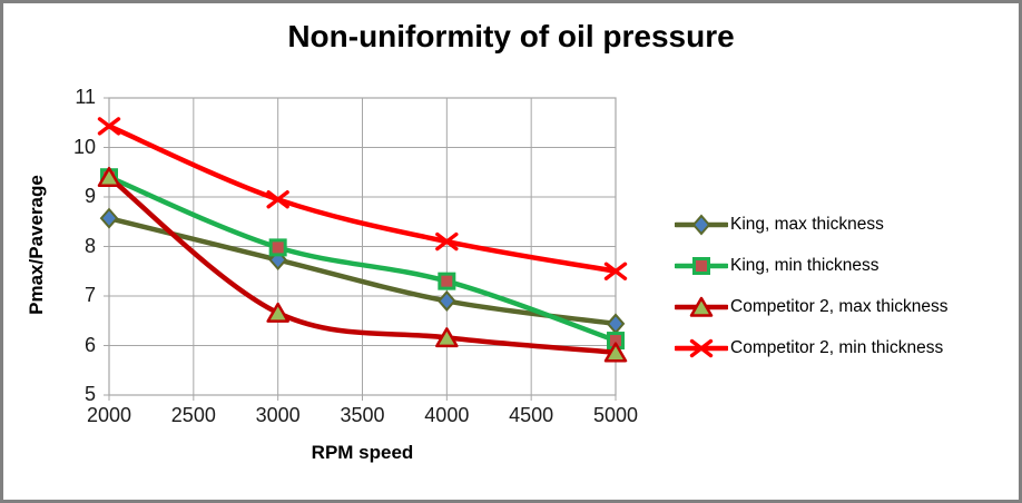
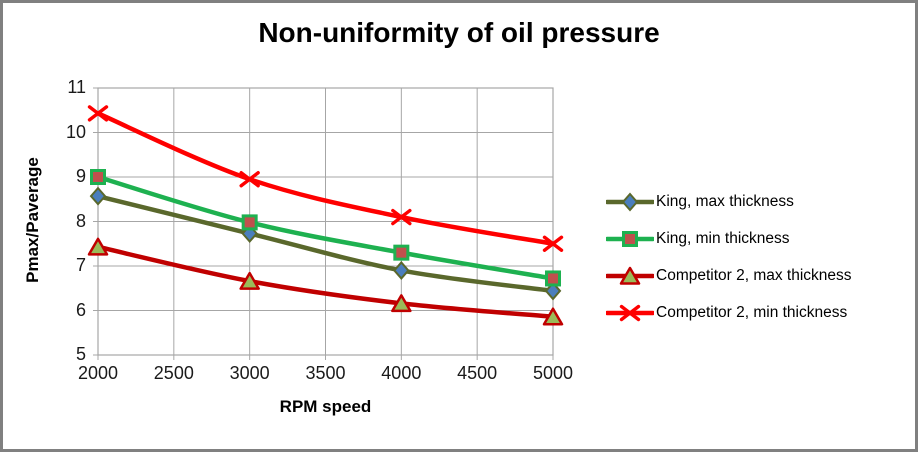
King, min thickness/2000: 9.4 -> 9.0
Competitor 2, max thickness/2000: 9.4 -> 7.4
King, min thickness/5000: 6.1 -> 6.7
